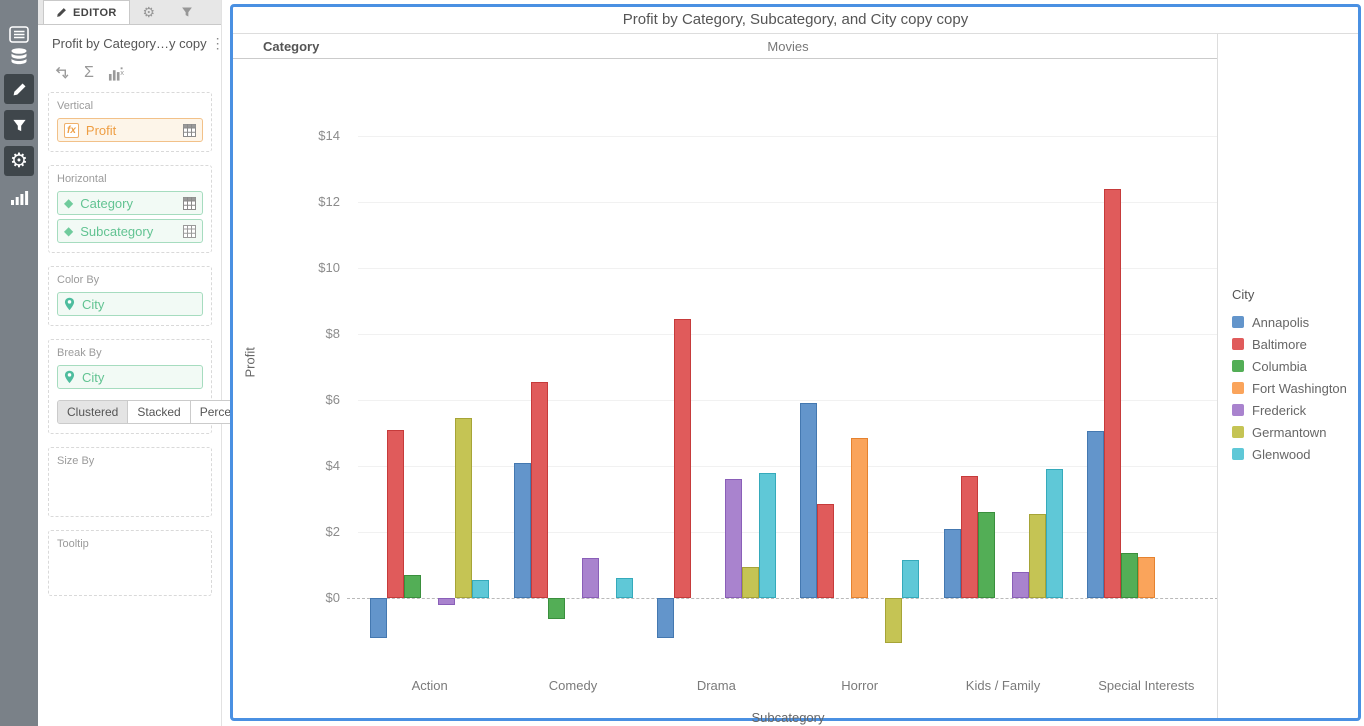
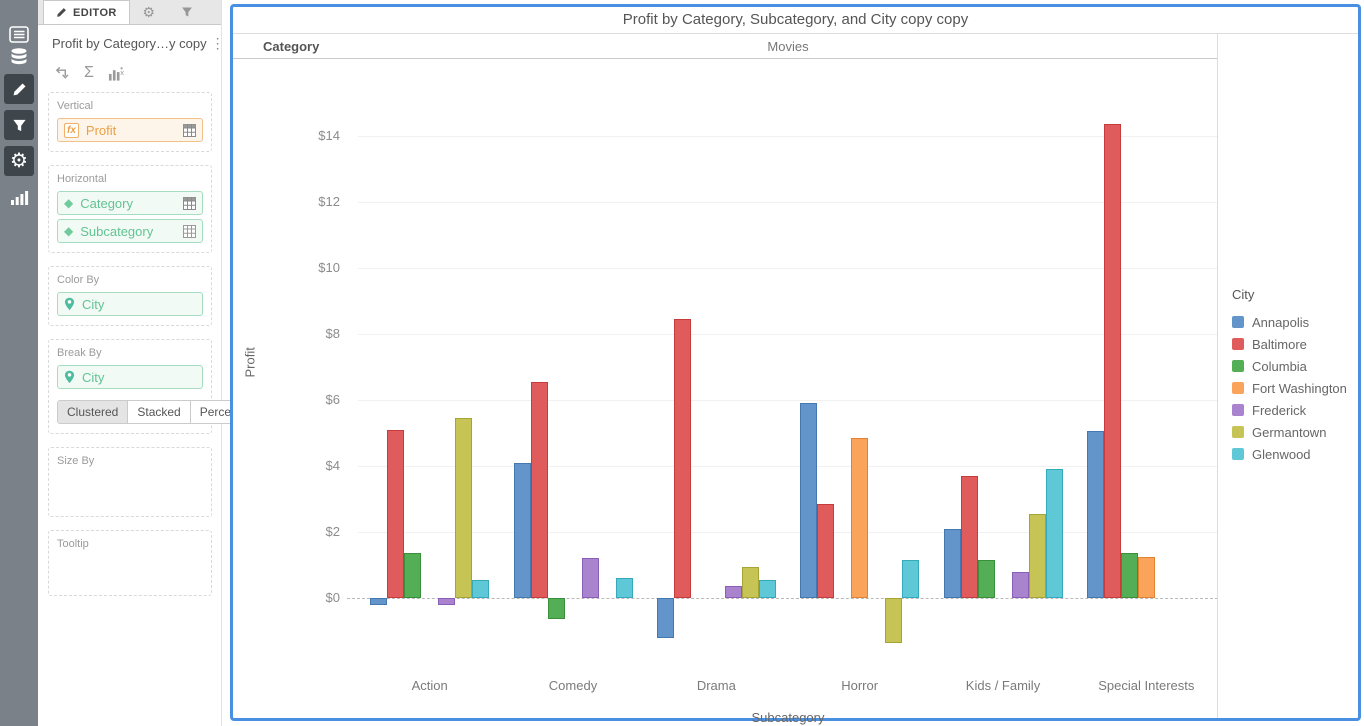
Annapolis/Action: -$1.2 -> -$0.2
Columbia/Action: $0.7 -> $1.4
Frederick/Drama: $3.6 -> $0.3
Glenwood/Drama: $3.8 -> $0.6
Columbia/Kids / Family: $2.6 -> $1.1
Baltimore/Special Interests: $12.4 -> $14.3
